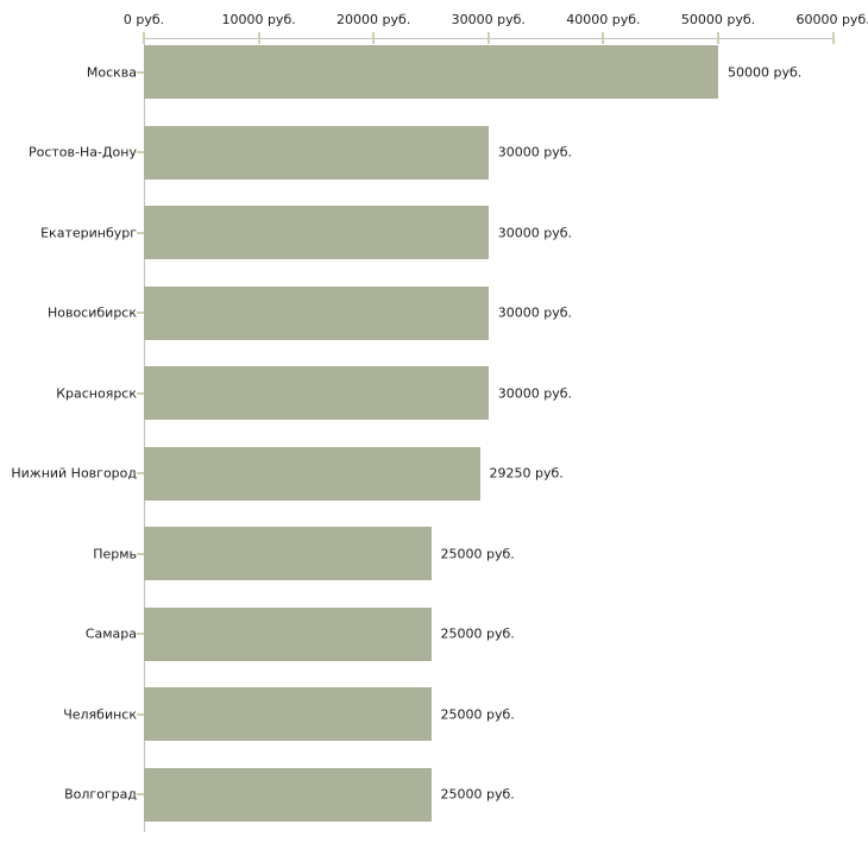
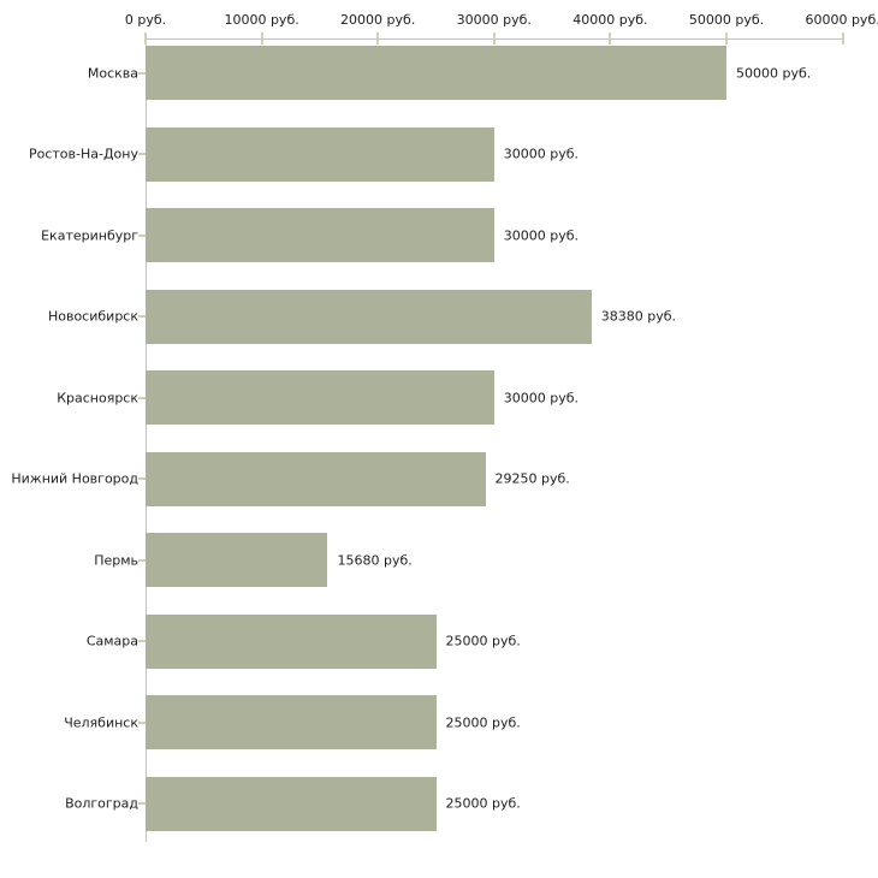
Новосибирск: 30000 -> 38380
Пермь: 25000 -> 15680
